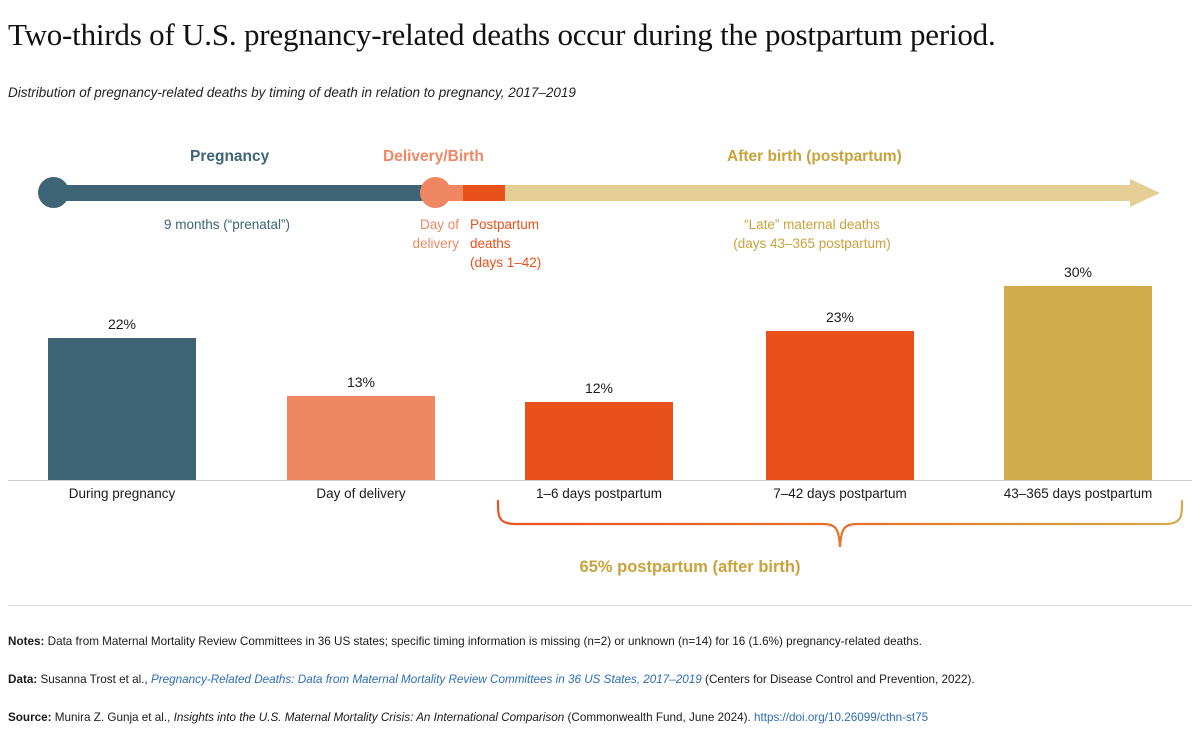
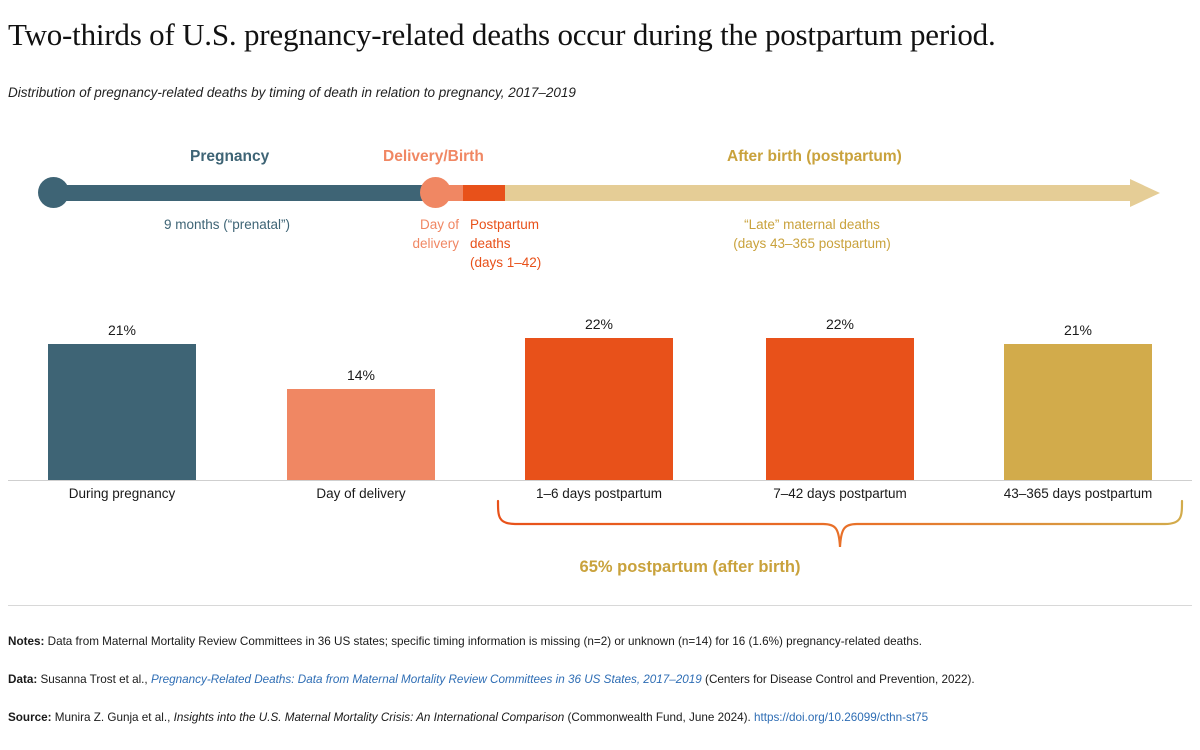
During pregnancy: 22% -> 21%
Day of delivery: 13% -> 14%
1–6 days postpartum: 12% -> 22%
7–42 days postpartum: 23% -> 22%
43–365 days postpartum: 30% -> 21%
